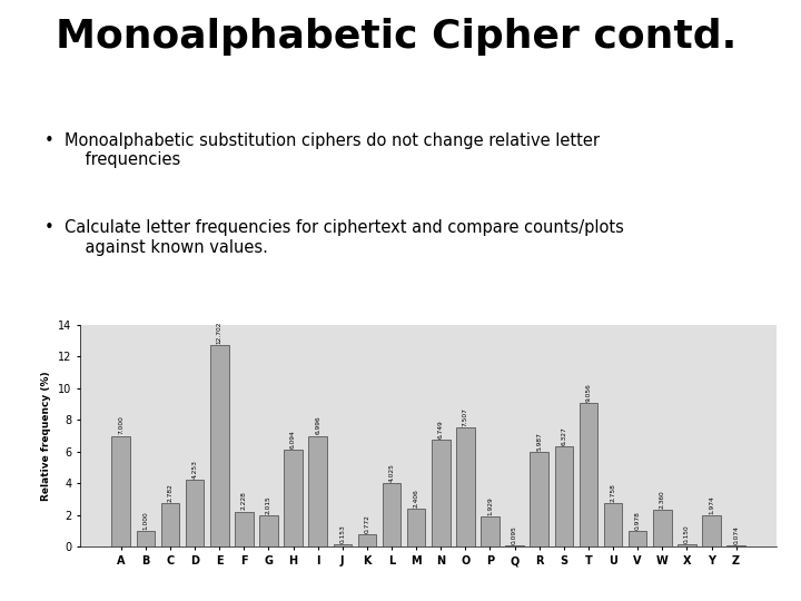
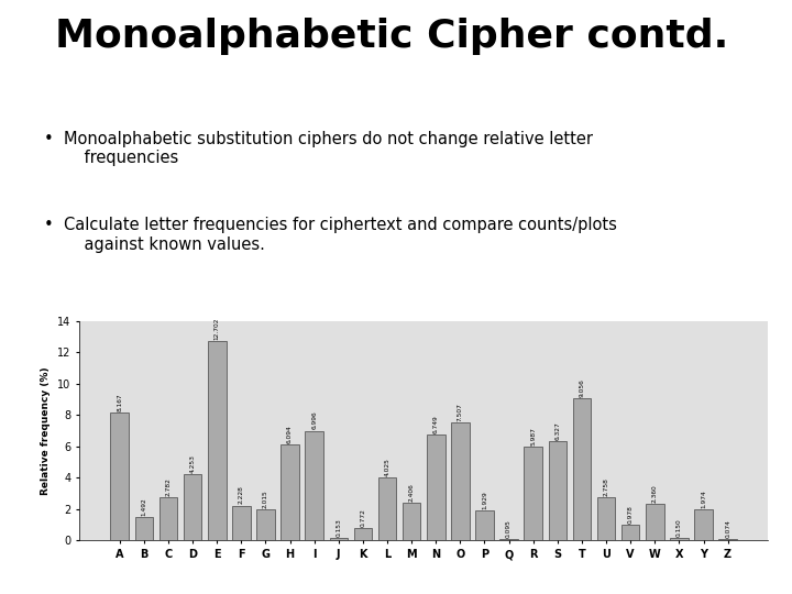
A: 7.0 -> 8.2
B: 1.0 -> 1.5
